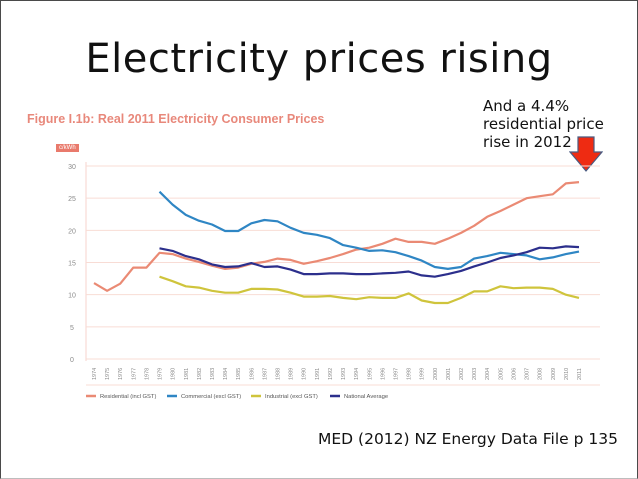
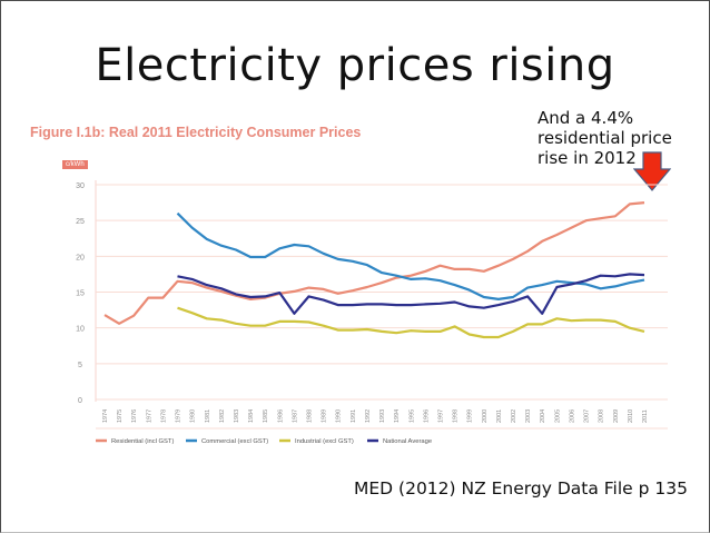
National Average/1987: 14 -> 12
National Average/2004: 15 -> 12
